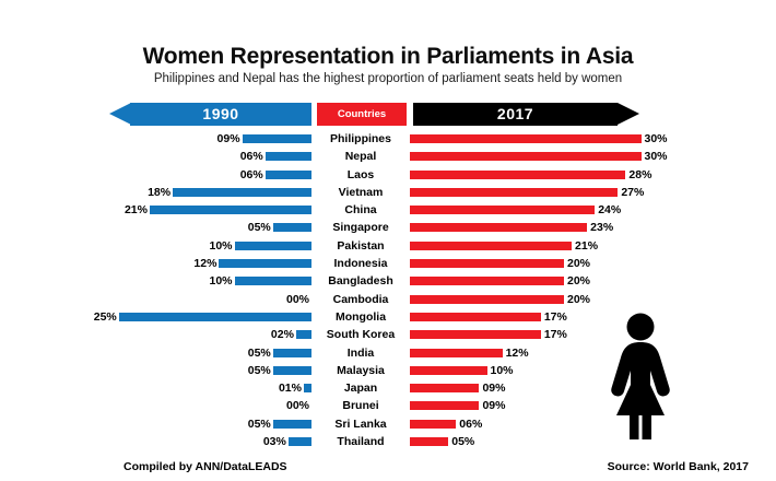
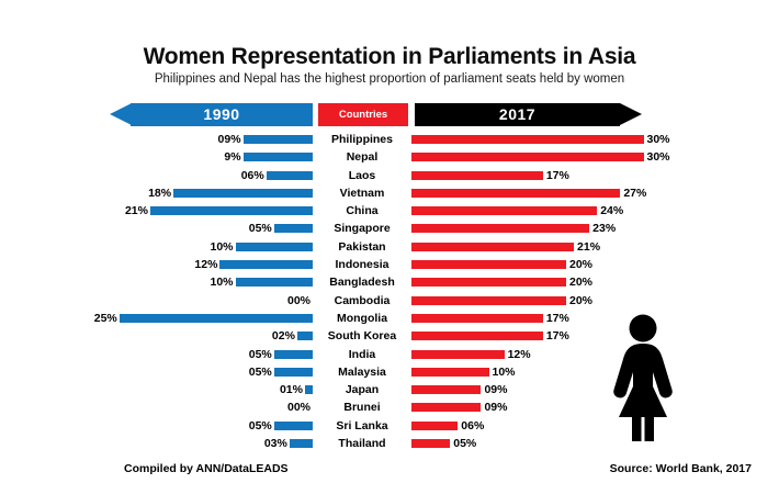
1990/Nepal: 06% -> 9%
2017/Laos: 28% -> 17%
